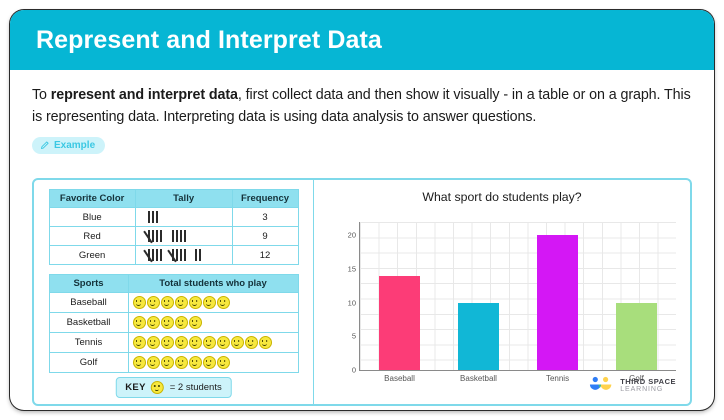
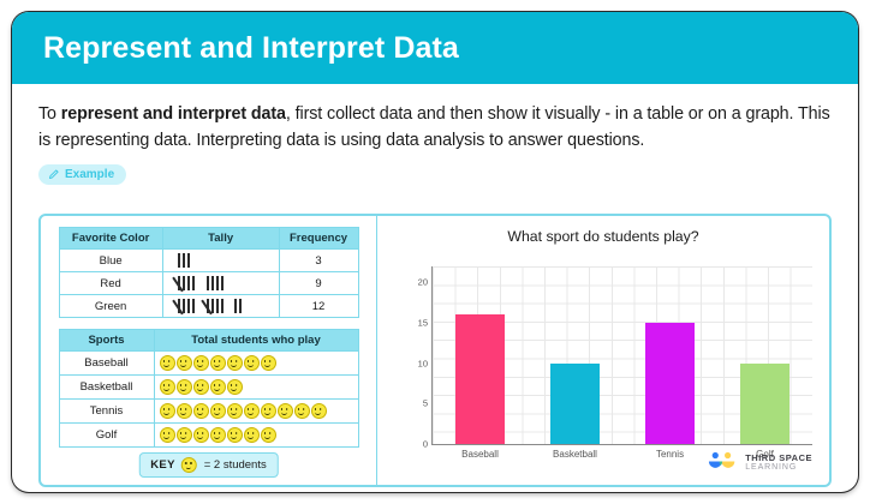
Baseball: 14 -> 16
Tennis: 20 -> 15
